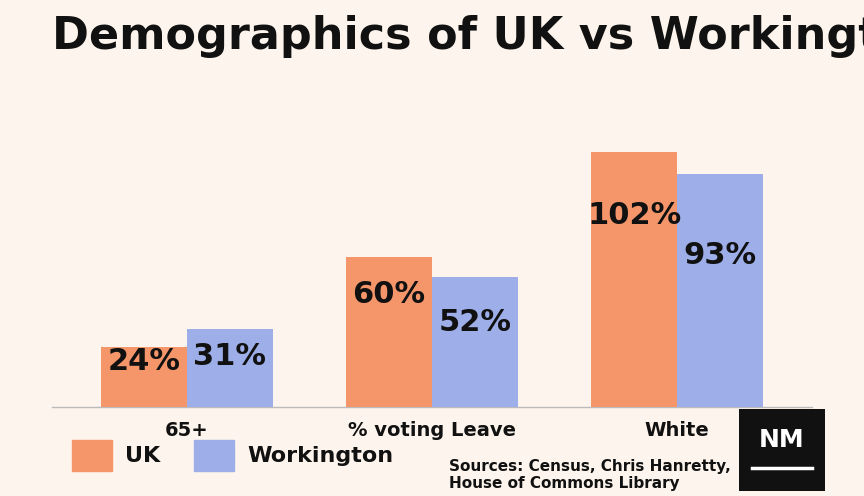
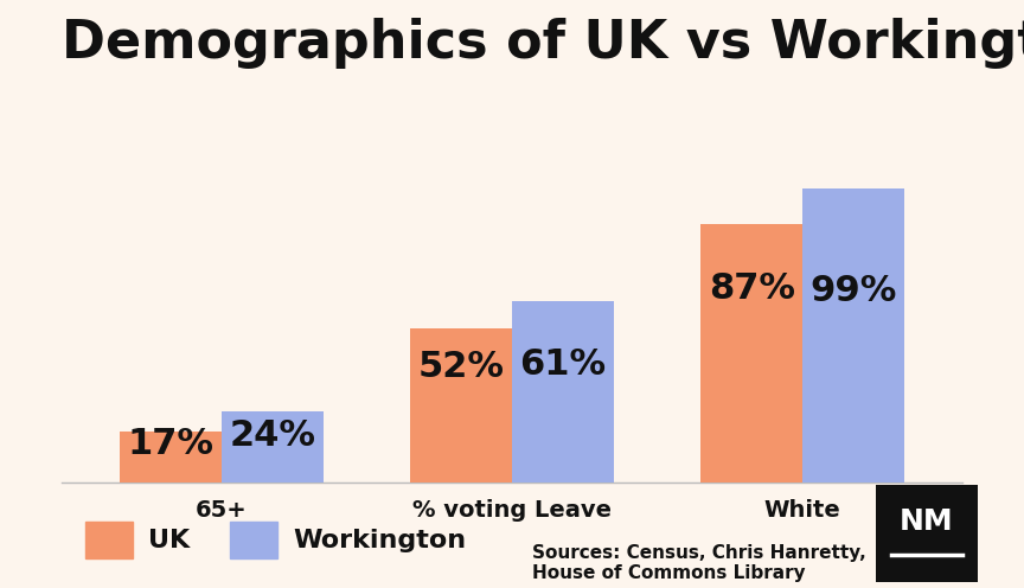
UK/65+: 24% -> 17%
Workington/65+: 31% -> 24%
UK/% voting Leave: 60% -> 52%
Workington/% voting Leave: 52% -> 61%
UK/White: 102% -> 87%
Workington/White: 93% -> 99%
